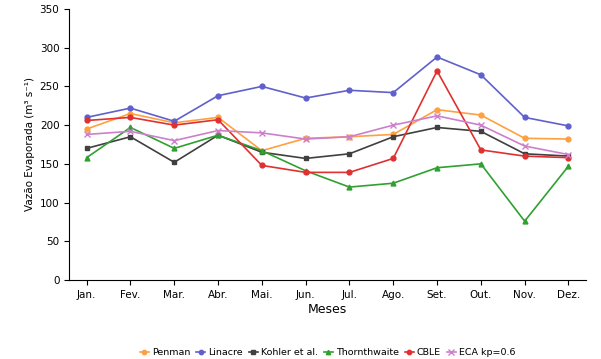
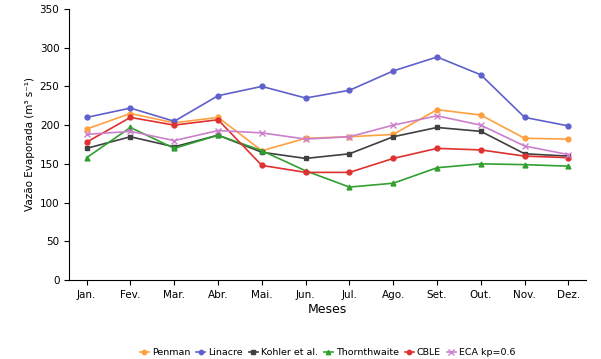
CBLE/Jan.: 206 -> 178
Kohler et al./Mar.: 152 -> 172
Linacre/Ago.: 242 -> 270
CBLE/Set.: 270 -> 170
Thornthwaite/Nov.: 76 -> 149
